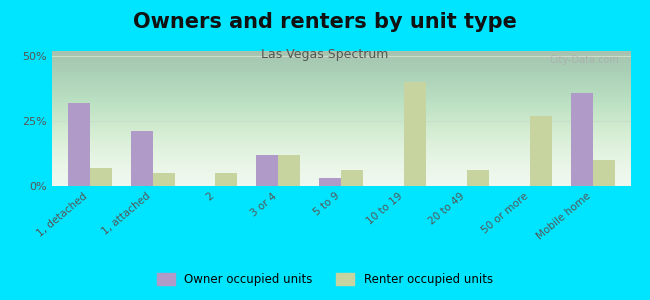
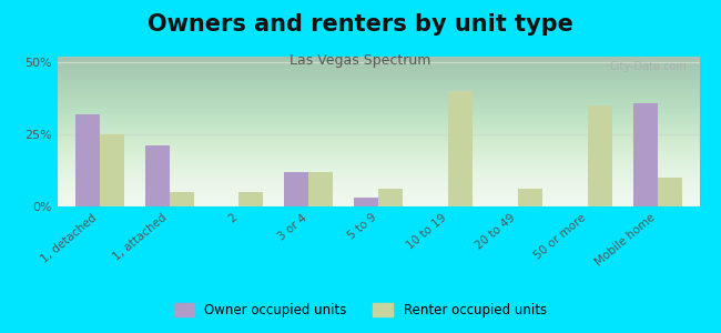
Renter occupied units/1, detached: 7% -> 25%
Renter occupied units/50 or more: 27% -> 35%
